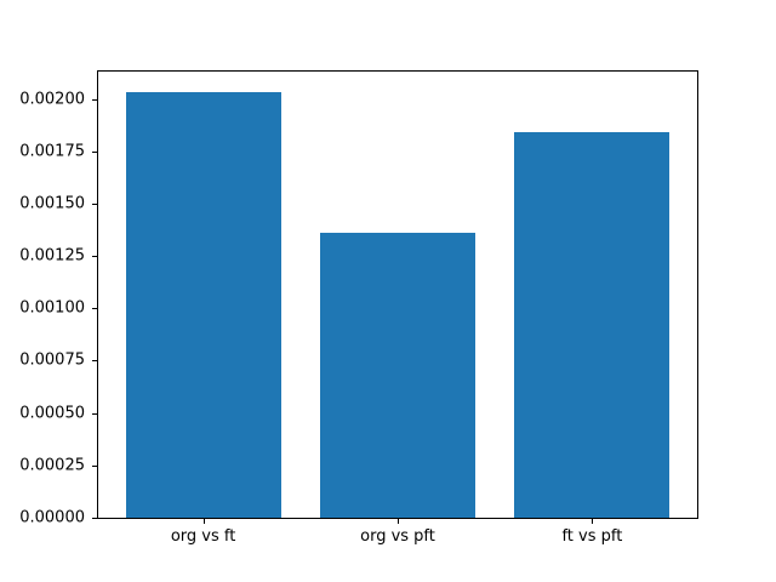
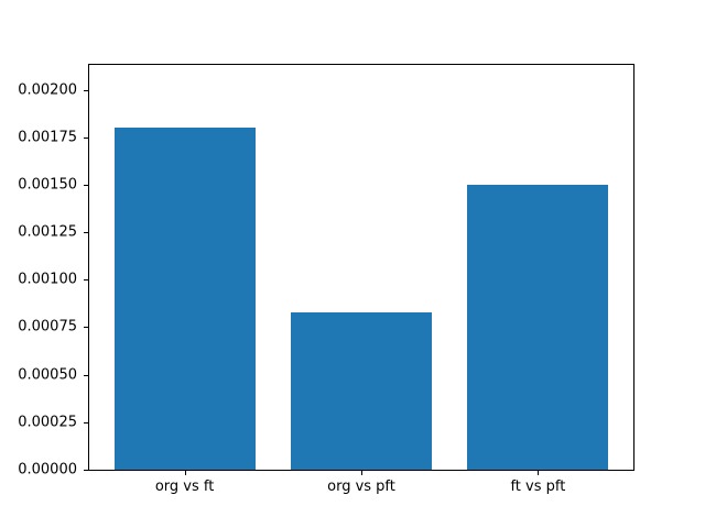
org vs ft: 0.00203 -> 0.00180
org vs pft: 0.00136 -> 0.00083
ft vs pft: 0.00184 -> 0.00150
